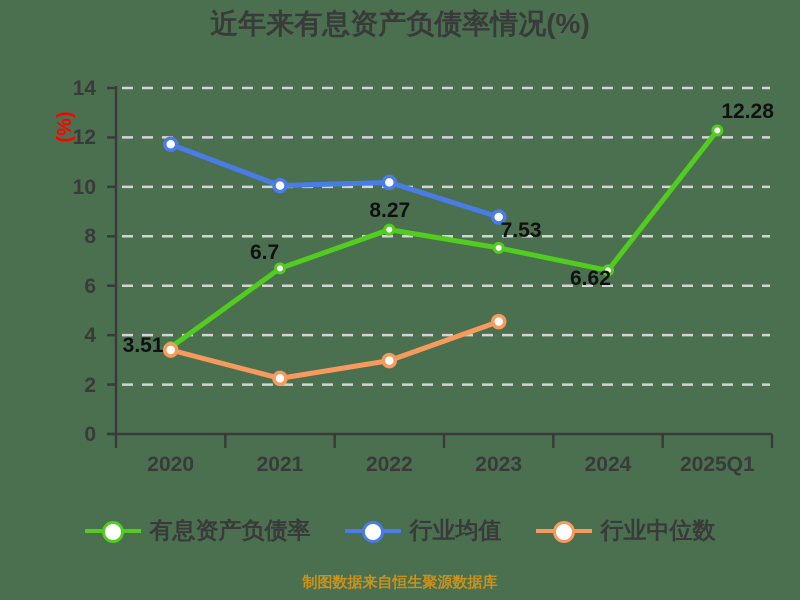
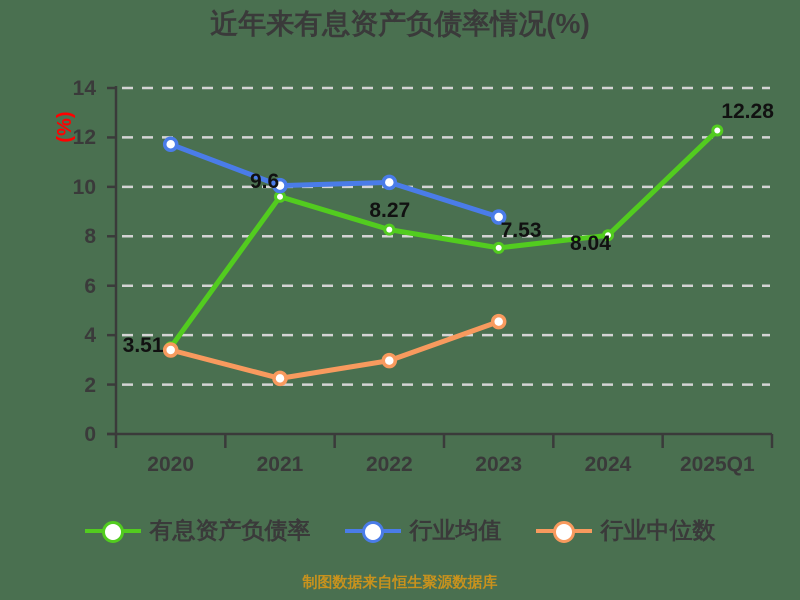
有息资产负债率/2021: 6.7 -> 9.6
有息资产负债率/2024: 6.62 -> 8.04
